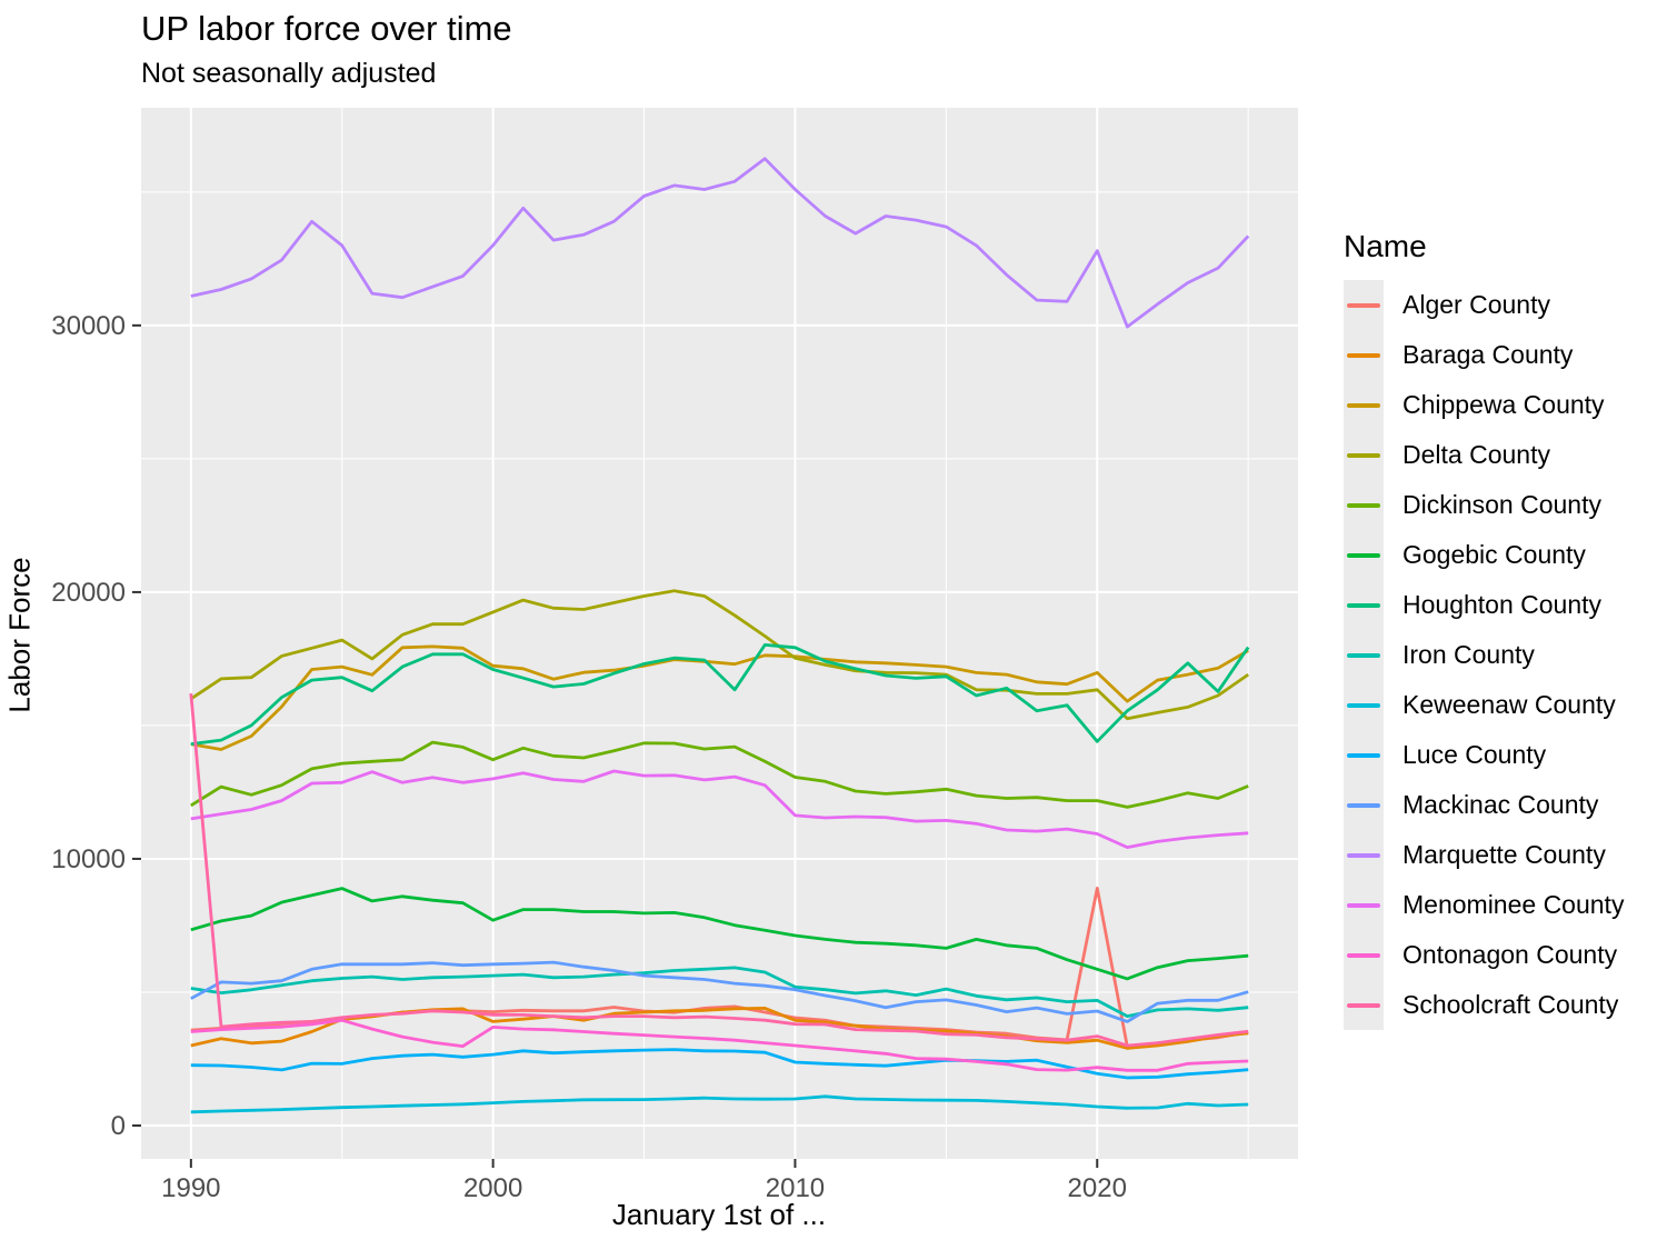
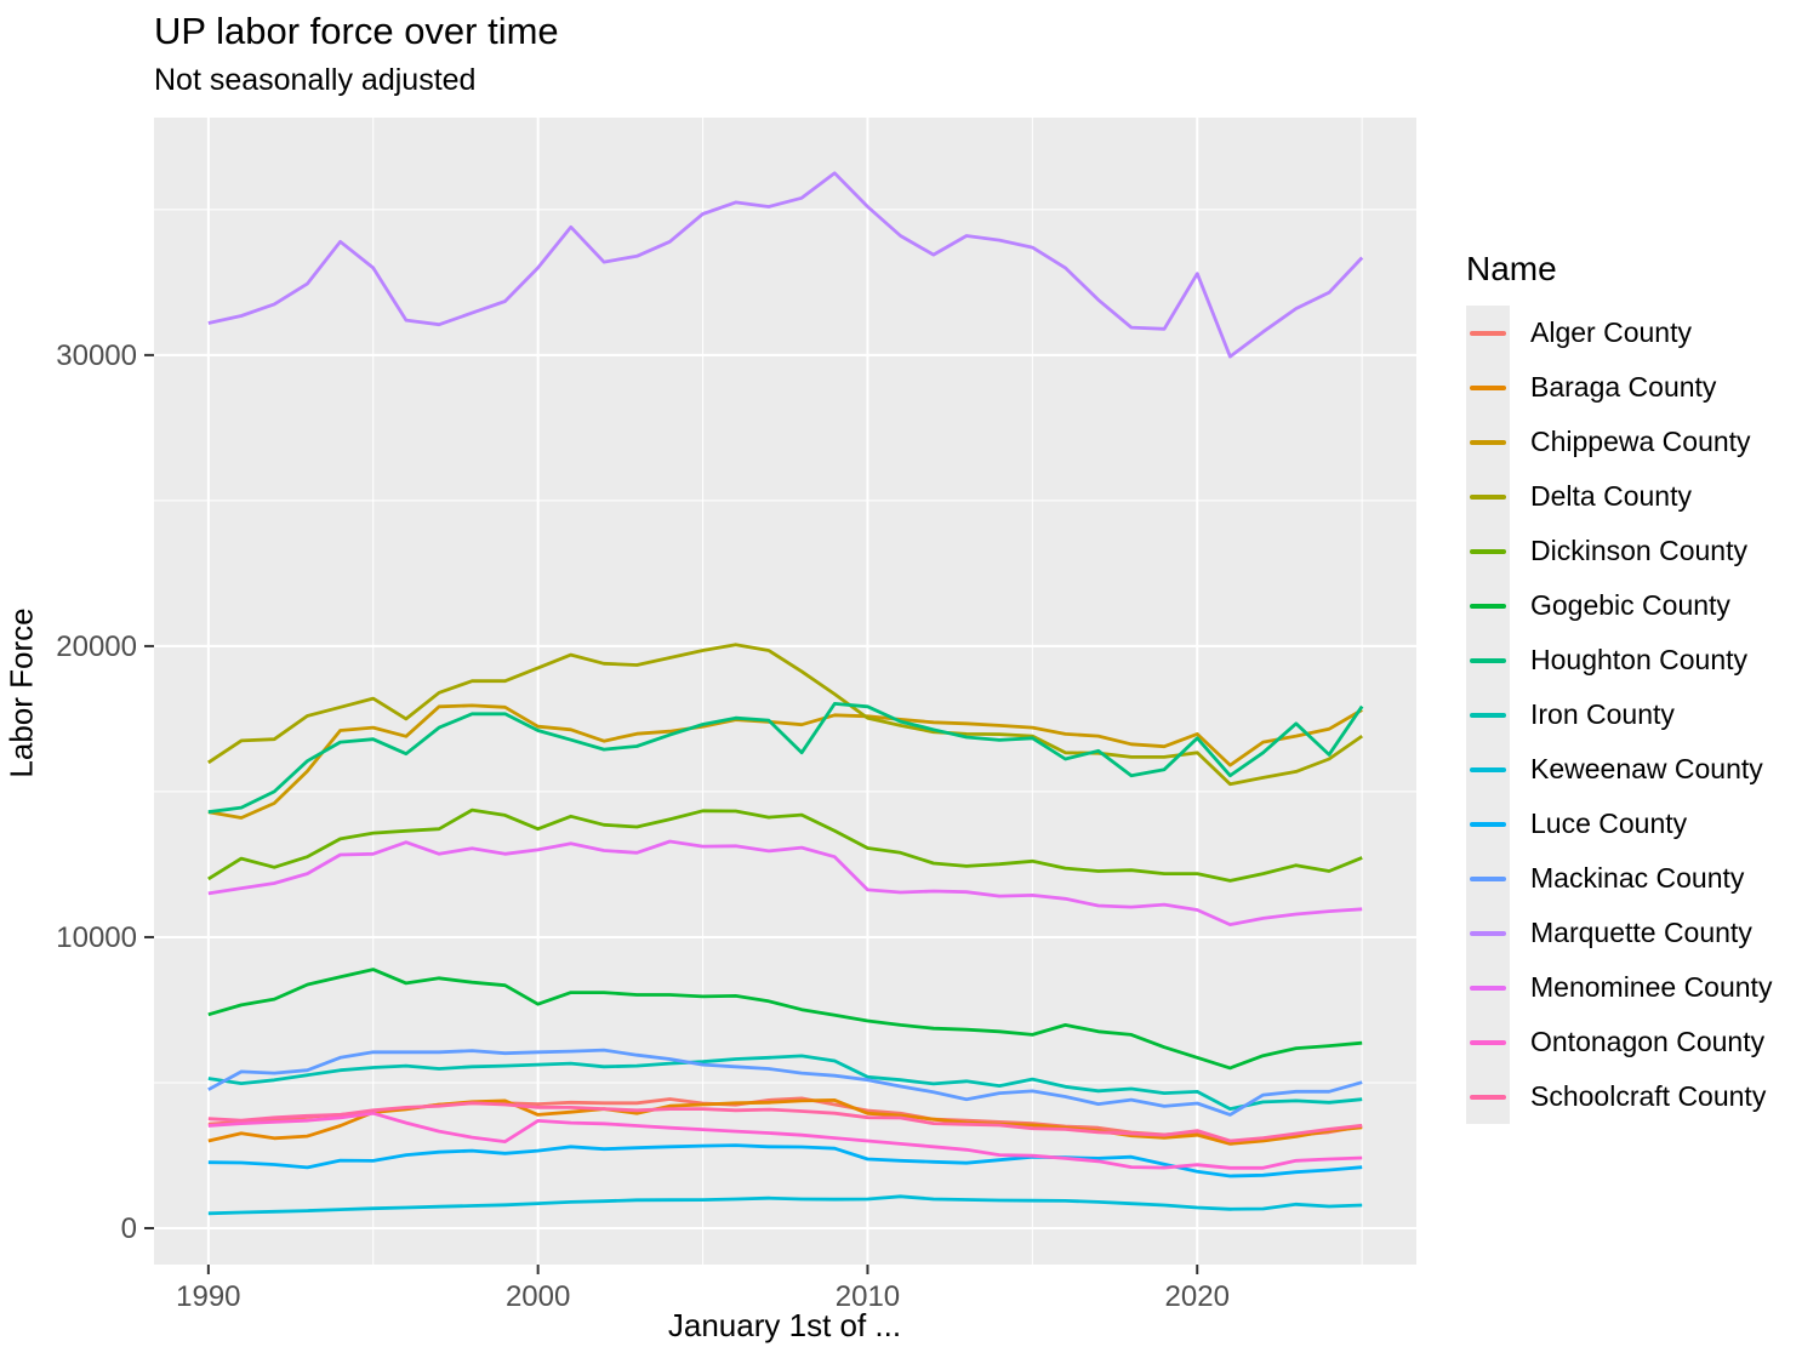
Schoolcraft County/1990: 16200 -> 3800
Alger County/2020: 8900 -> 3300
Houghton County/2020: 14400 -> 16800
